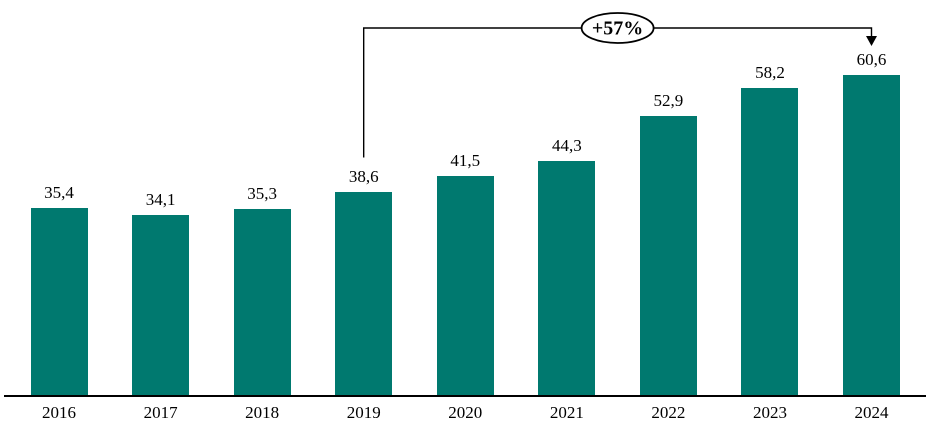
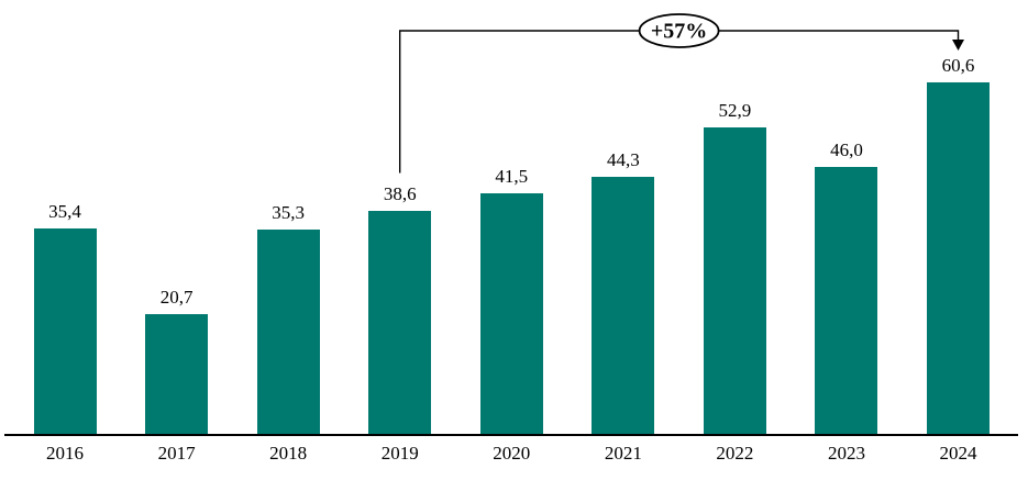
2017: 34,1 -> 20,7
2023: 58,2 -> 46,0
